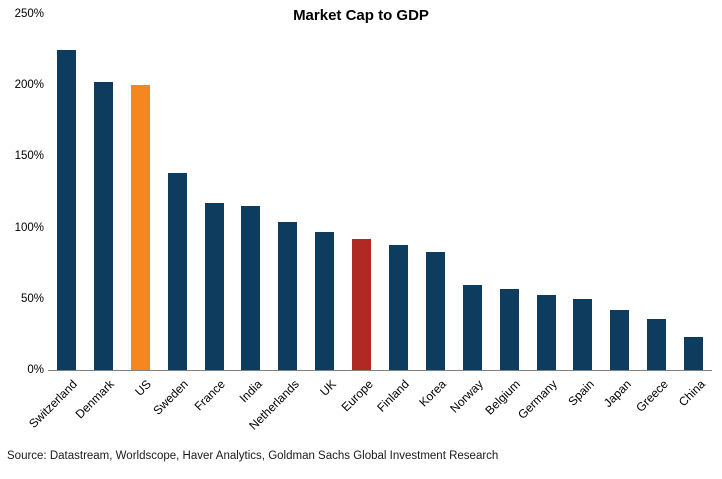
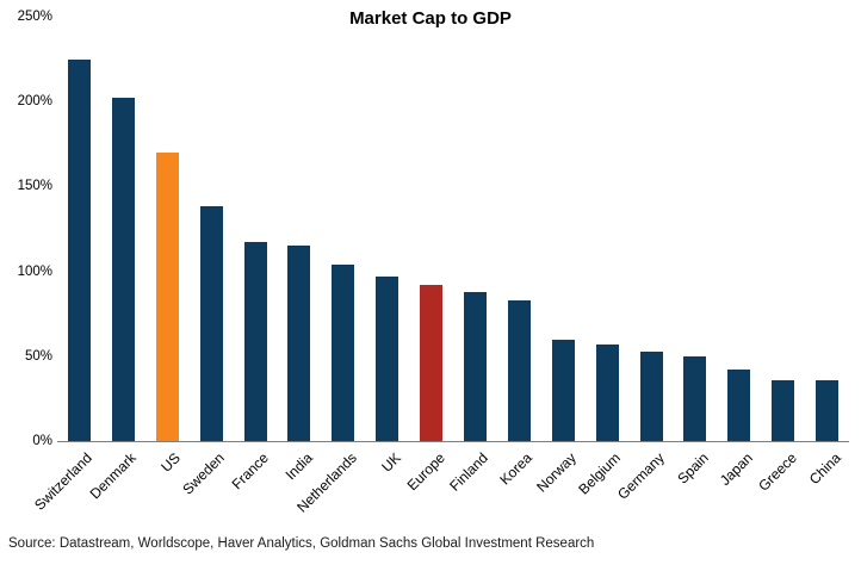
US: 200% -> 170%
China: 23% -> 36%
